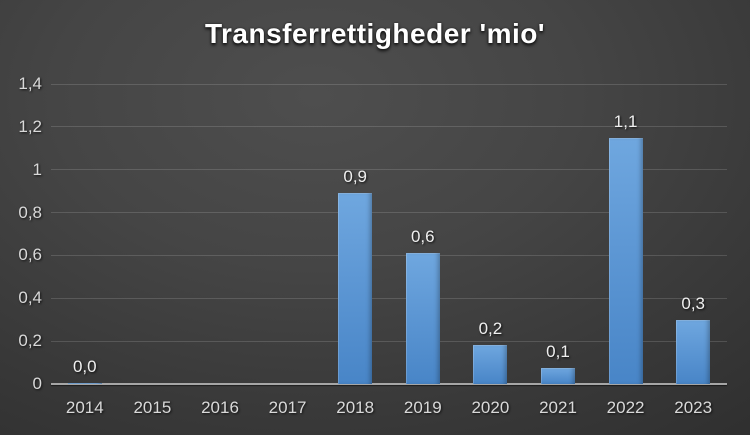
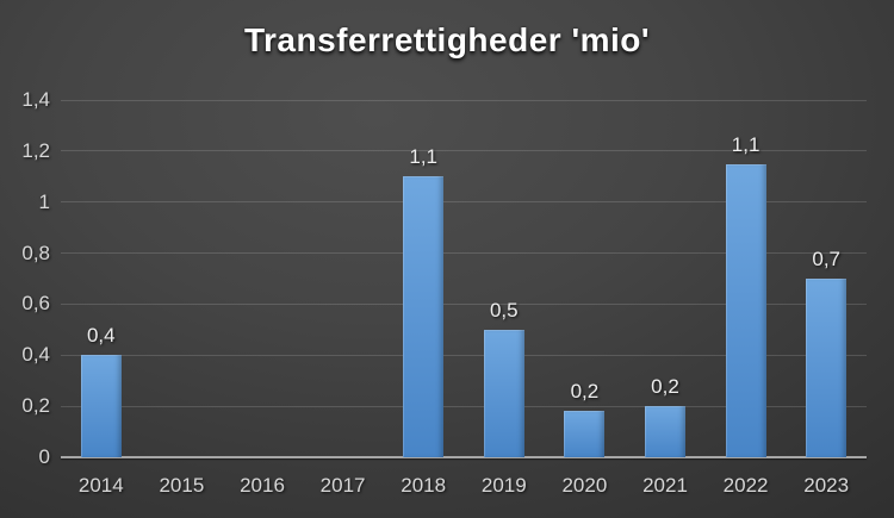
2014: 0,0 -> 0,4
2018: 0,9 -> 1,1
2019: 0,6 -> 0,5
2021: 0,1 -> 0,2
2023: 0,3 -> 0,7
